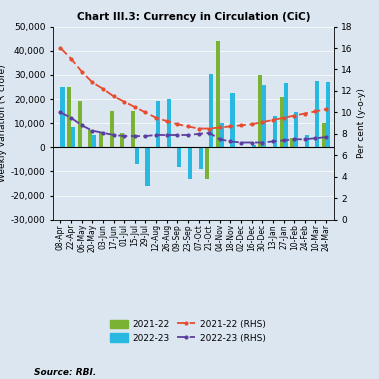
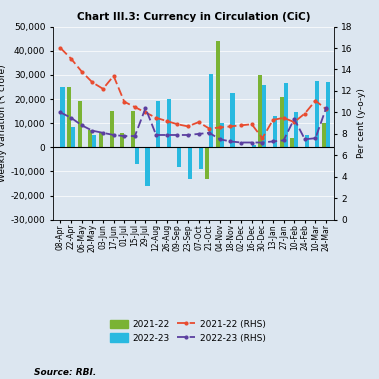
2021-22 (RHS)/17-Jun: 11.5 -> 13.4
2022-23 (RHS)/29-Jul: 7.8 -> 10.4
2021-22 (RHS)/07-Oct: 8.5 -> 9.1
2021-22 (RHS)/30-Dec: 9.1 -> 7.6
2021-22 (RHS)/10-Feb: 9.7 -> 9.1
2022-23 (RHS)/10-Feb: 7.5 -> 9.4
2021-22 (RHS)/10-Mar: 10.1 -> 11.1
2022-23 (RHS)/24-Mar: 7.7 -> 10.4
